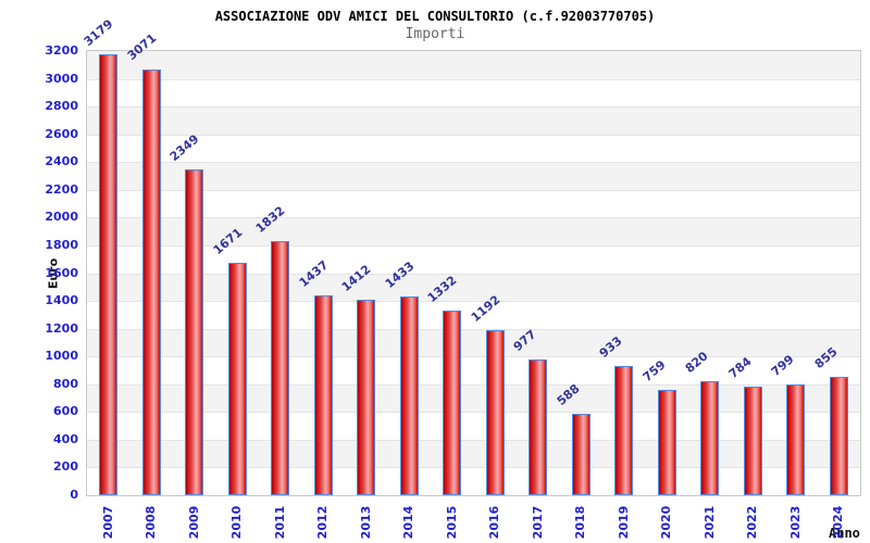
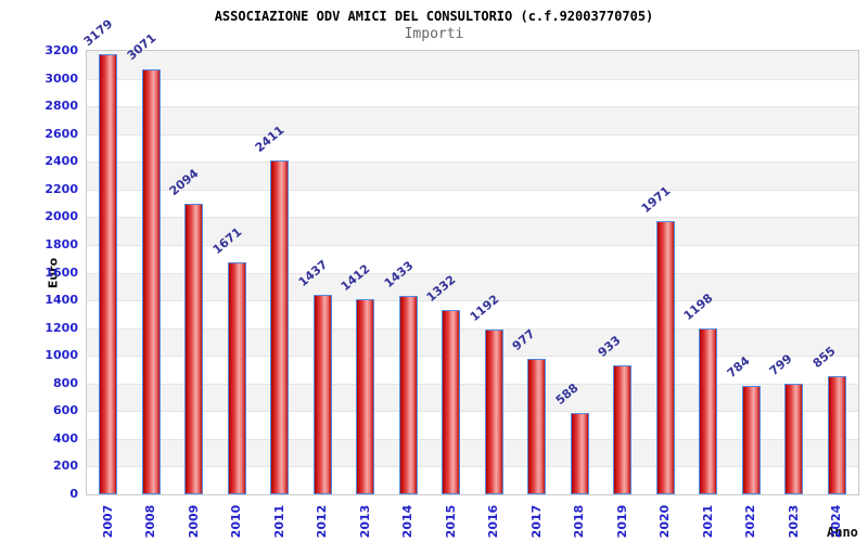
2009: 2349 -> 2094
2011: 1832 -> 2411
2020: 759 -> 1971
2021: 820 -> 1198
